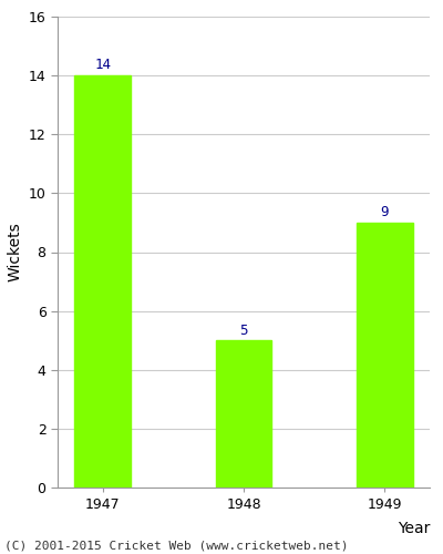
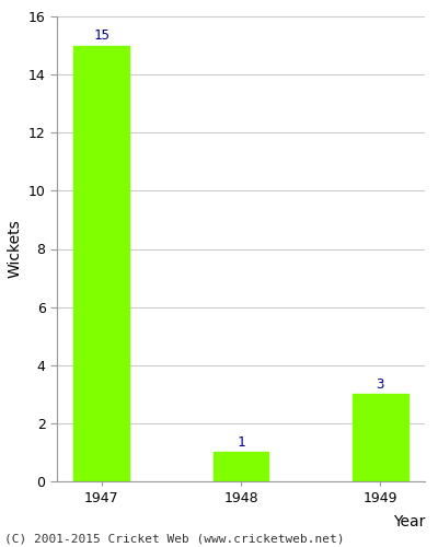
1947: 14 -> 15
1948: 5 -> 1
1949: 9 -> 3
